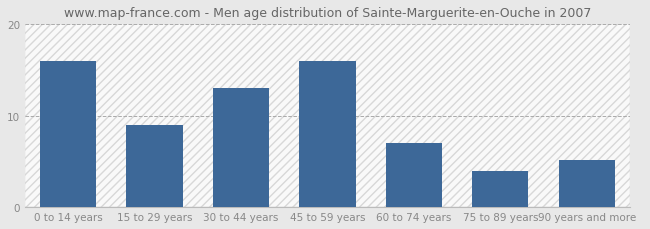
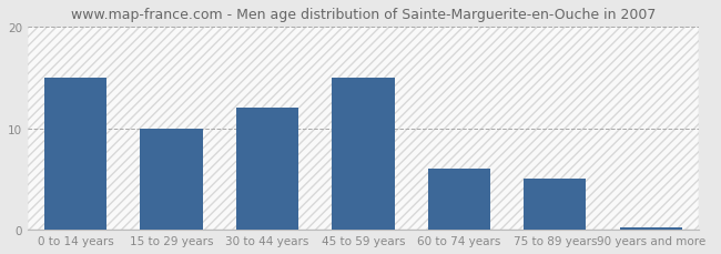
0 to 14 years: 16.0 -> 15.0
15 to 29 years: 9.0 -> 10.0
30 to 44 years: 13.0 -> 12.0
45 to 59 years: 16.0 -> 15.0
60 to 74 years: 7.0 -> 6.0
75 to 89 years: 4.0 -> 5.0
90 years and more: 5.2 -> 0.2
